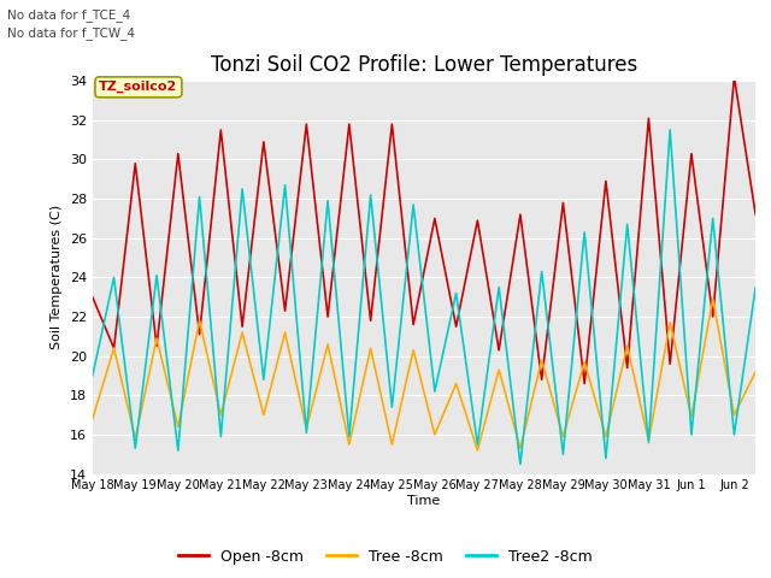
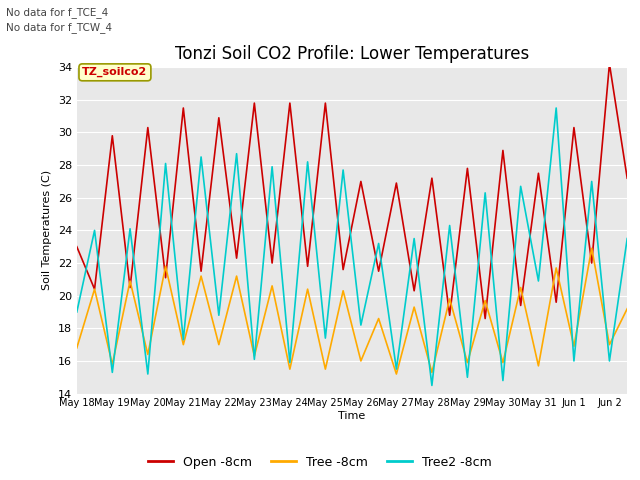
Tree2 -8cm/May 21: 15.9 -> 17.3
Open -8cm/May 31: 32.1 -> 27.5
Tree2 -8cm/May 31: 15.6 -> 20.9
